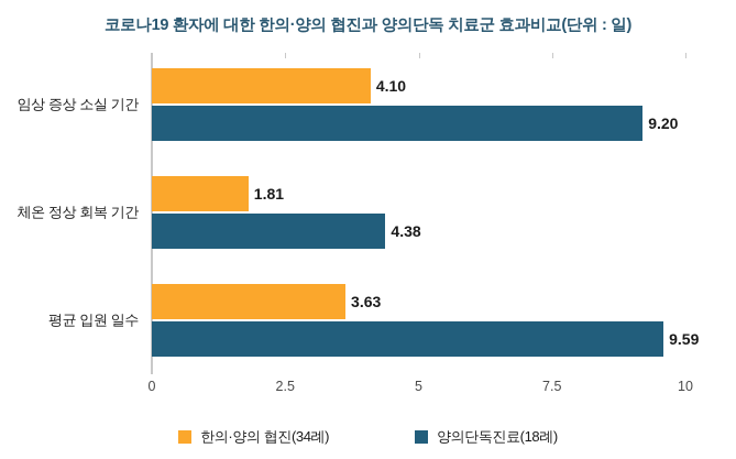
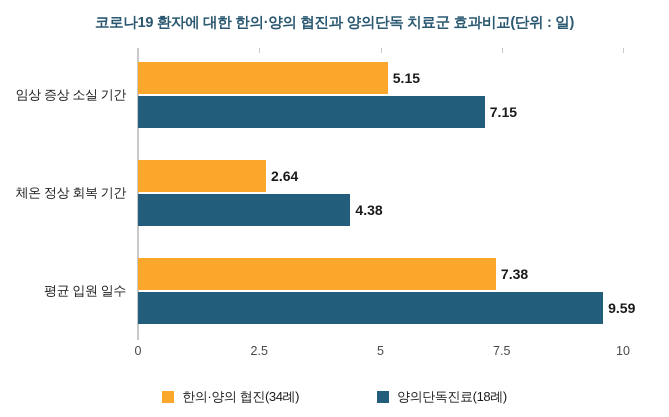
한의·양의 협진(34례)/임상 증상 소실 기간: 4.10 -> 5.15
양의단독진료(18례)/임상 증상 소실 기간: 9.20 -> 7.15
한의·양의 협진(34례)/체온 정상 회복 기간: 1.81 -> 2.64
한의·양의 협진(34례)/평균 입원 일수: 3.63 -> 7.38
